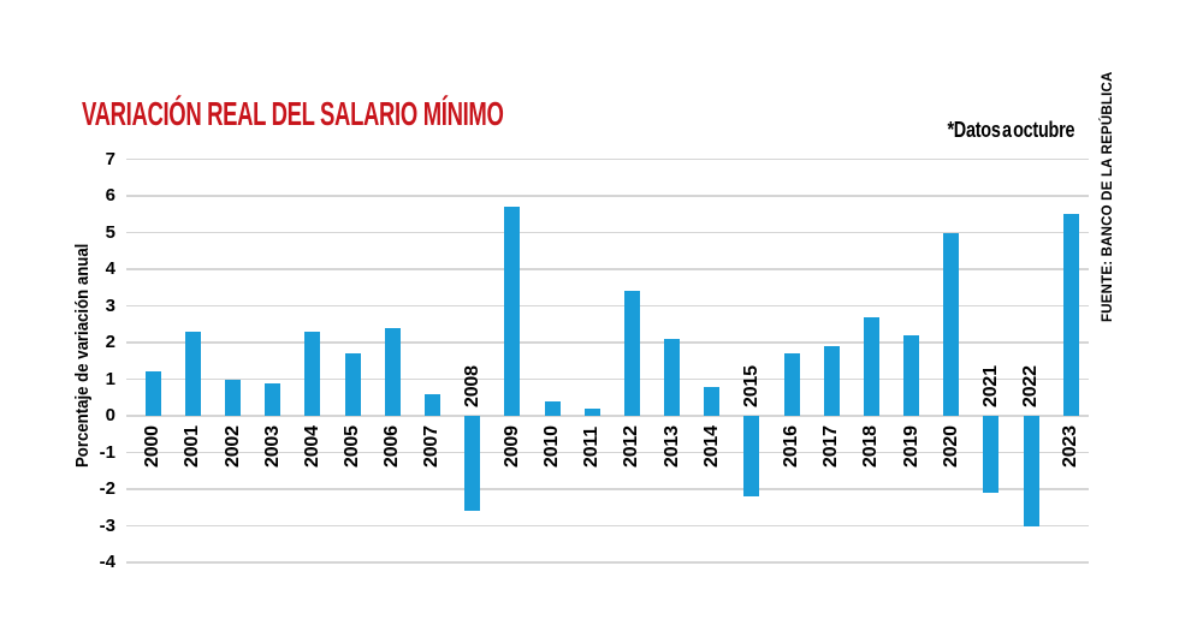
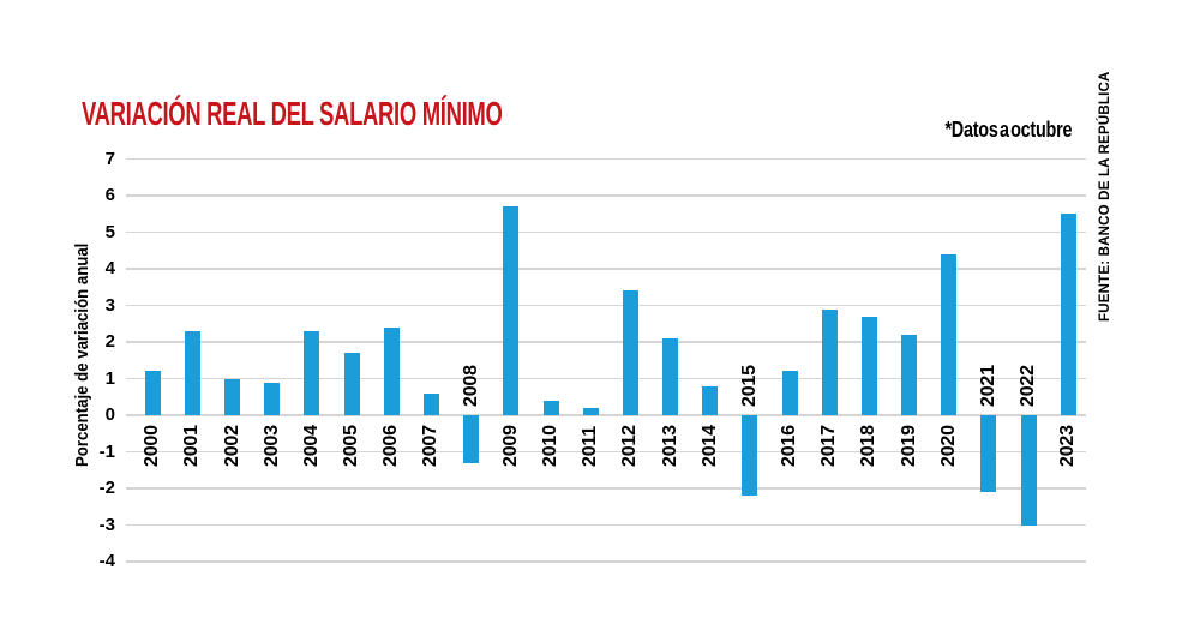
2008: -2.6 -> -1.3
2016: 1.7 -> 1.2
2017: 1.9 -> 2.9
2020: 5.0 -> 4.4
